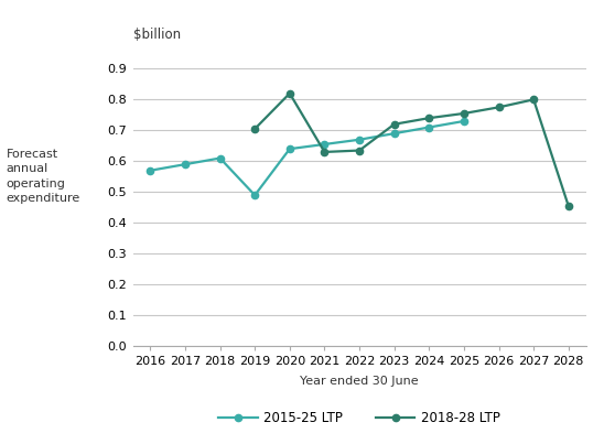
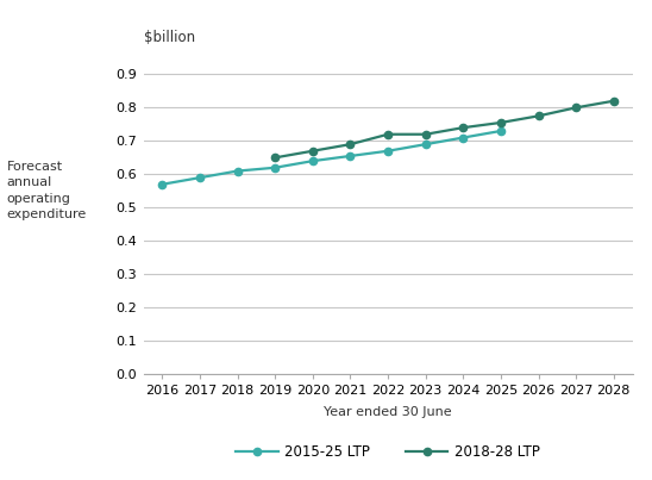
2015-25 LTP/2019: 0.490 -> 0.620
2018-28 LTP/2019: 0.705 -> 0.650
2018-28 LTP/2020: 0.820 -> 0.670
2018-28 LTP/2021: 0.630 -> 0.690
2018-28 LTP/2022: 0.635 -> 0.720
2018-28 LTP/2028: 0.455 -> 0.820
